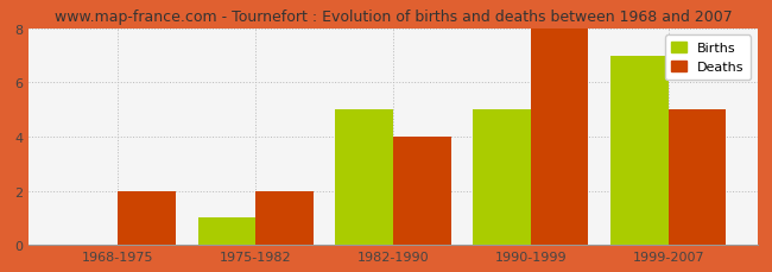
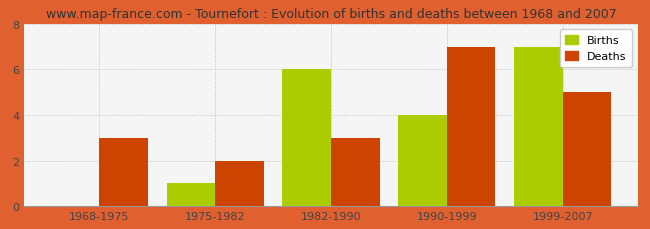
Deaths/1968-1975: 2 -> 3
Births/1982-1990: 5 -> 6
Deaths/1982-1990: 4 -> 3
Births/1990-1999: 5 -> 4
Deaths/1990-1999: 8 -> 7
